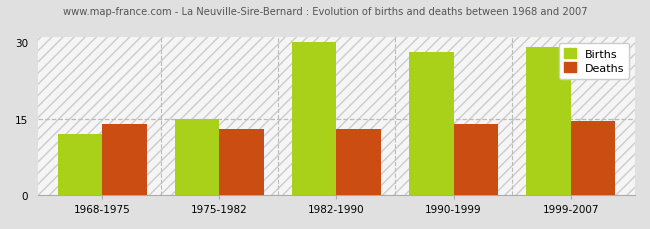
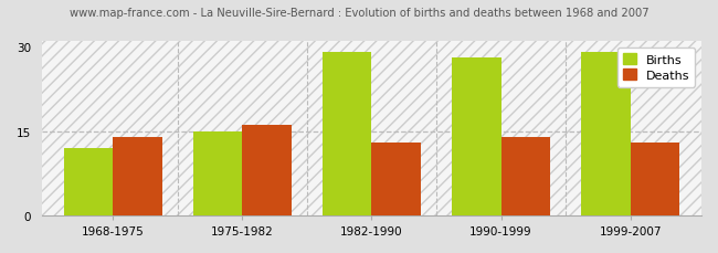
Deaths/1975-1982: 13.0 -> 16.0
Births/1982-1990: 30 -> 29
Deaths/1999-2007: 14.5 -> 13.0
